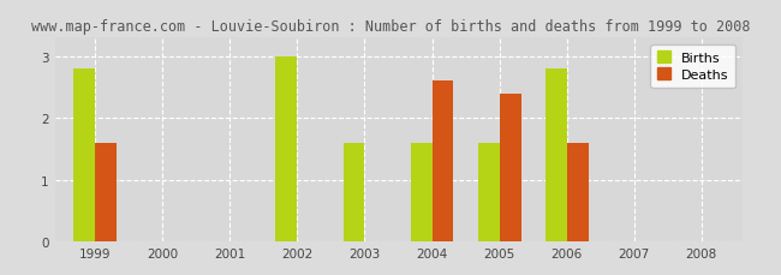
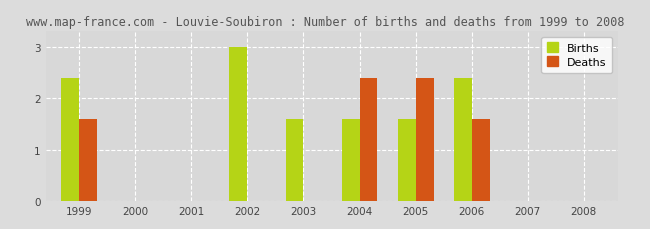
Births/1999: 2.8 -> 2.4
Deaths/2004: 2.6 -> 2.4
Births/2006: 2.8 -> 2.4
